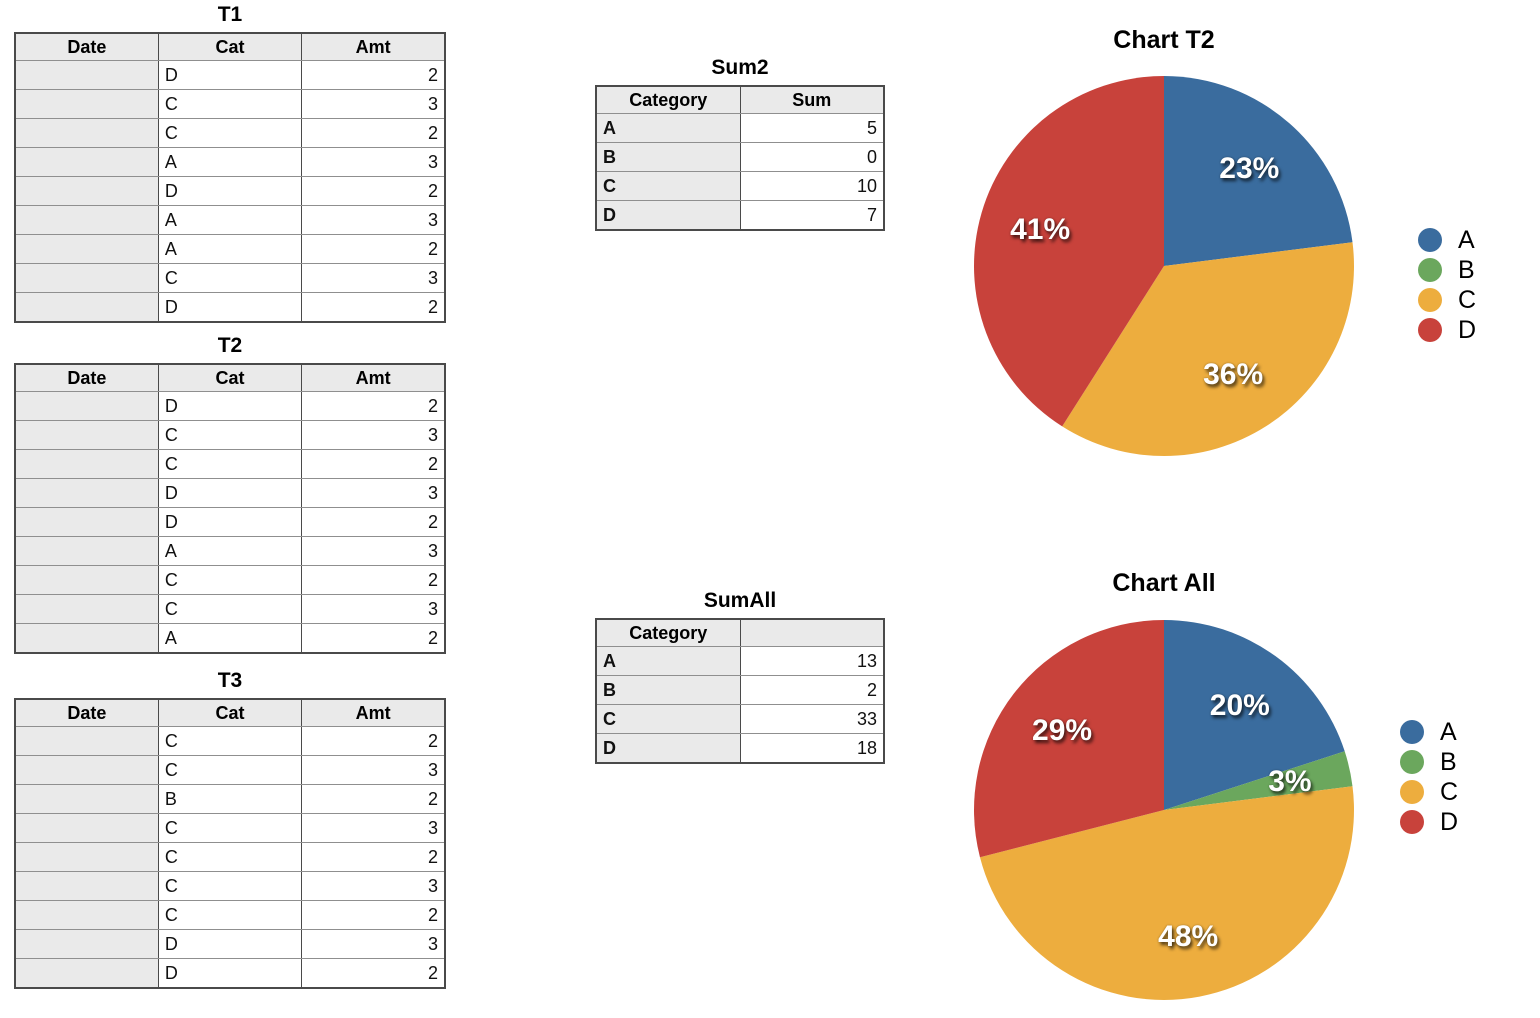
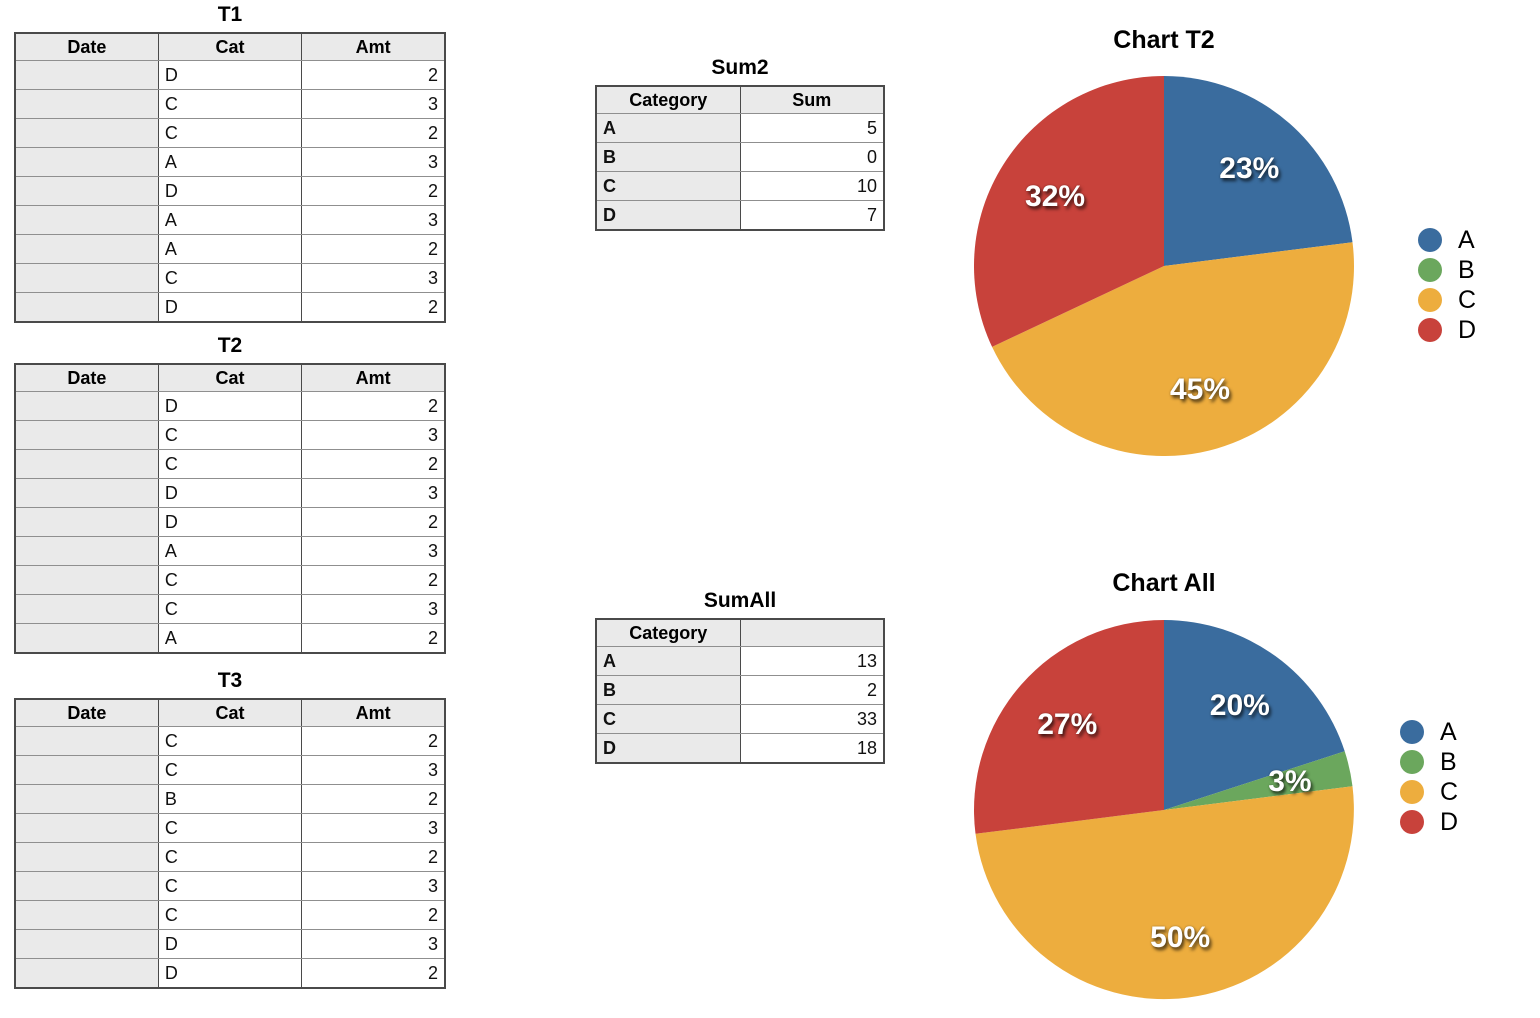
Chart T2/C: 36% -> 45%
Chart T2/D: 41% -> 32%
Chart All/C: 48% -> 50%
Chart All/D: 29% -> 27%
